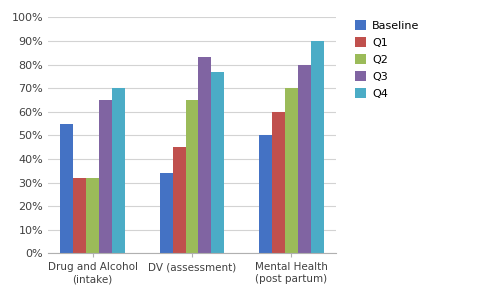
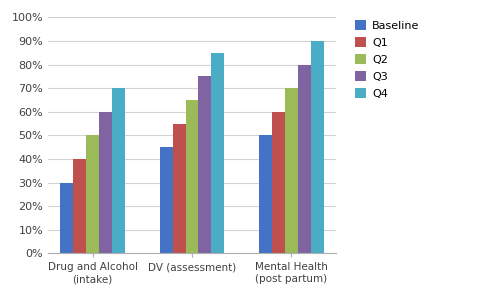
Baseline/Drug and Alcohol (intake): 55% -> 30%
Q1/Drug and Alcohol (intake): 32% -> 40%
Q2/Drug and Alcohol (intake): 32% -> 50%
Q3/Drug and Alcohol (intake): 65% -> 60%
Baseline/DV (assessment): 34% -> 45%
Q1/DV (assessment): 45% -> 55%
Q3/DV (assessment): 83% -> 75%
Q4/DV (assessment): 77% -> 85%
